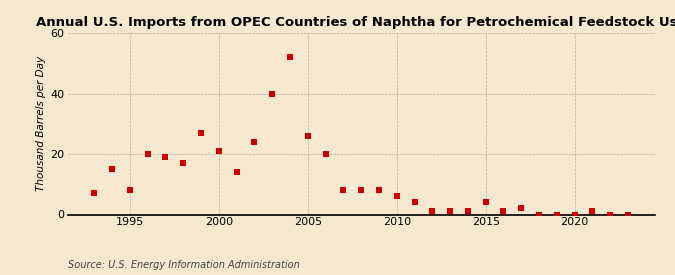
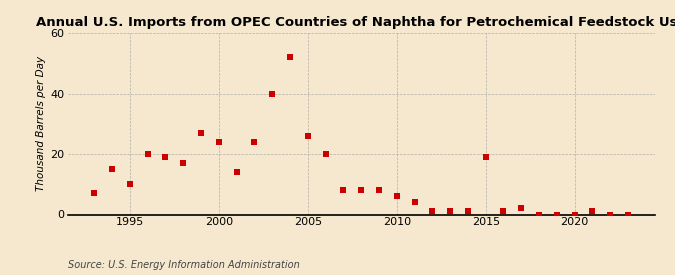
1995: 8 -> 10
2000: 21 -> 24
2015: 4 -> 19
